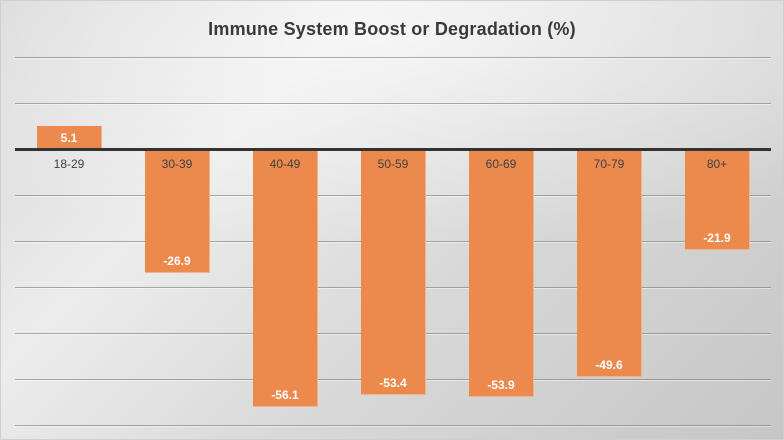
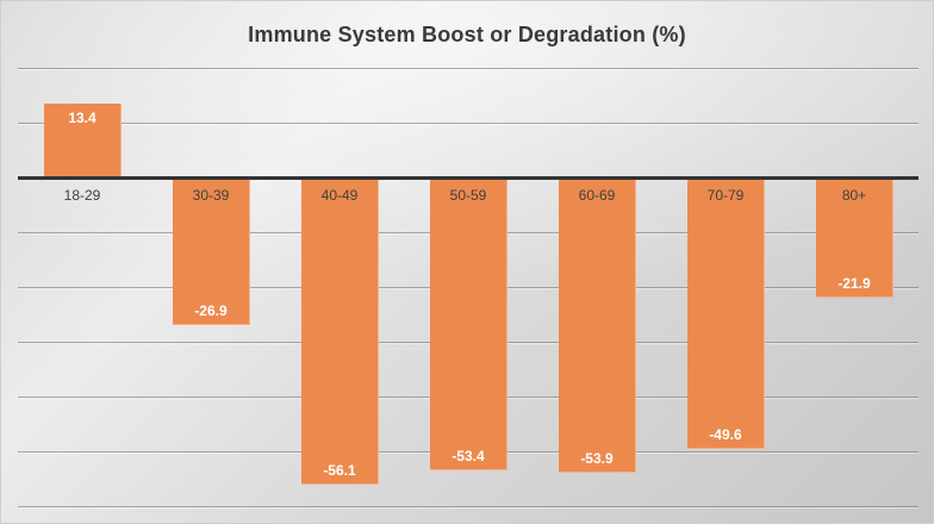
18-29: 5.1 -> 13.4
